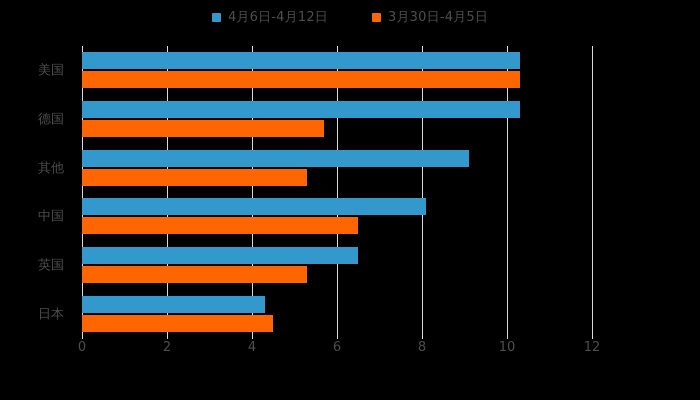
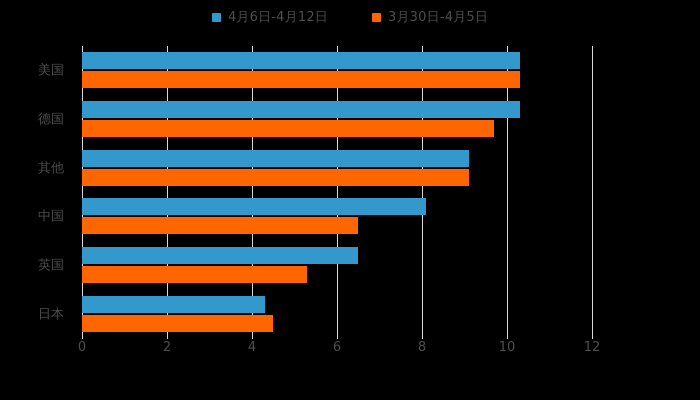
3月30日-4月5日/德国: 5.7 -> 9.7
3月30日-4月5日/其他: 5.3 -> 9.1
